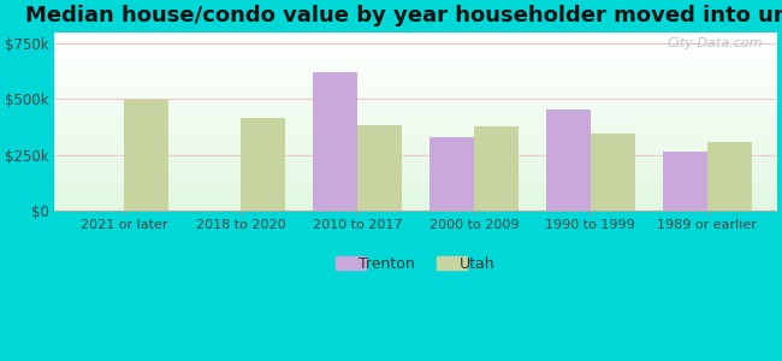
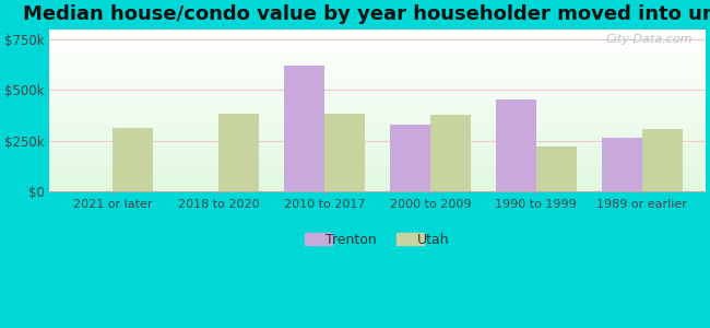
Utah/2021 or later: $500k -> $310k
Utah/2018 to 2020: $420k -> $380k
Utah/1990 to 1999: $340k -> $220k
